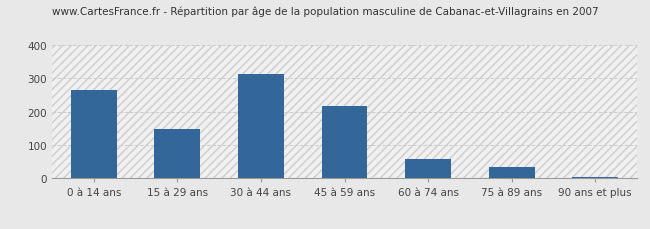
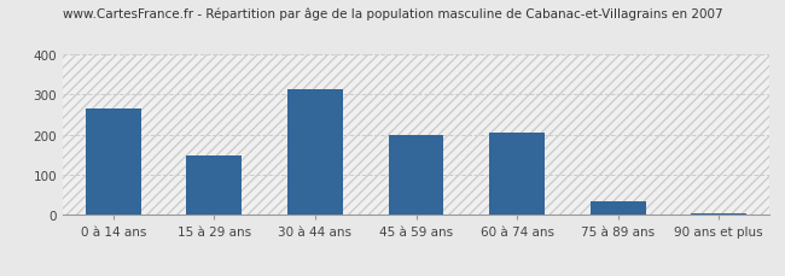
45 à 59 ans: 217 -> 200
60 à 74 ans: 57 -> 205
